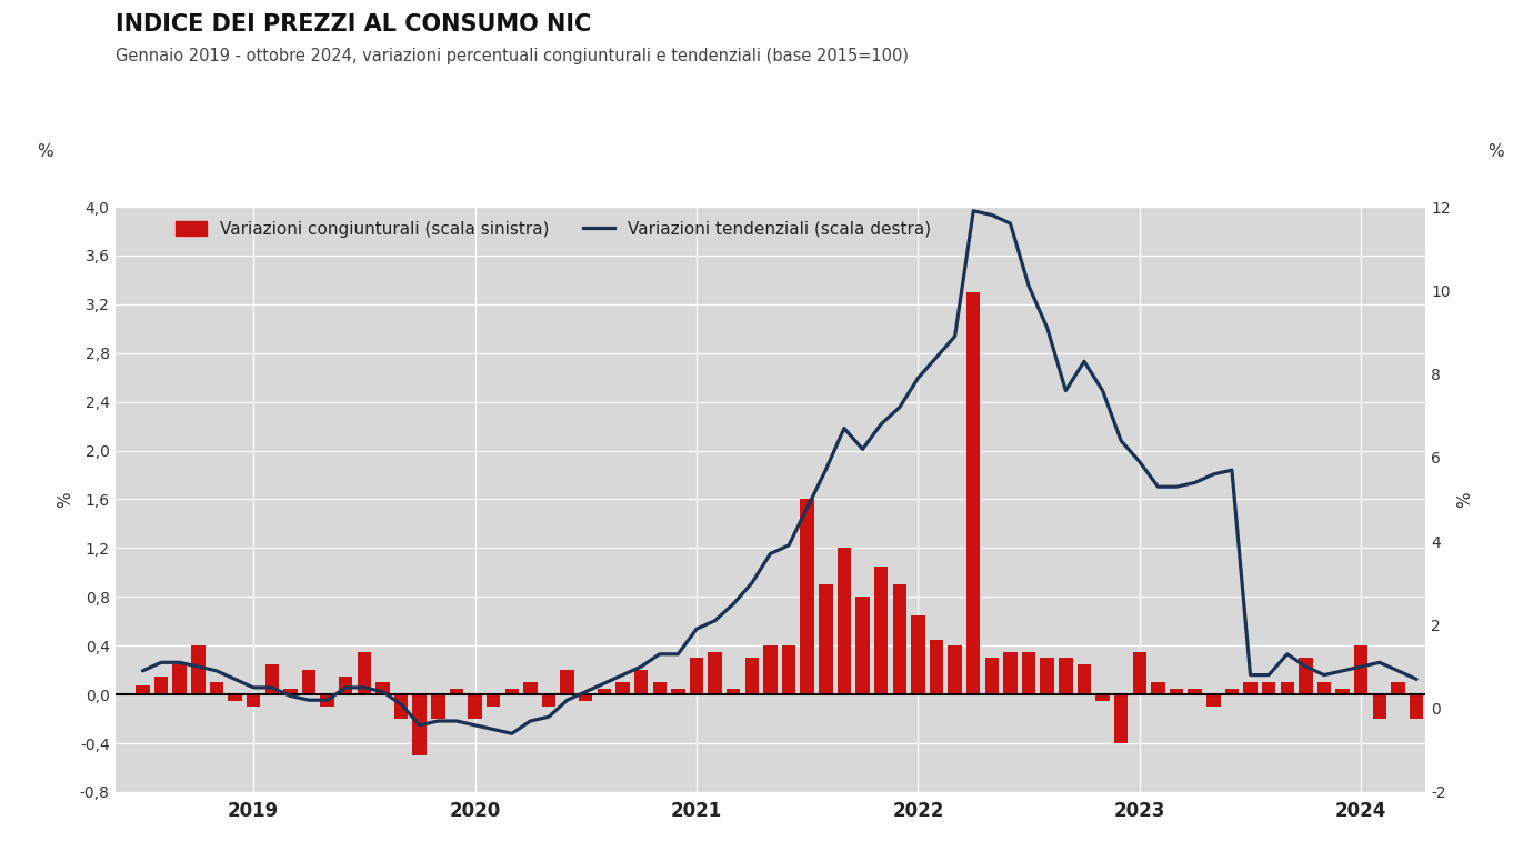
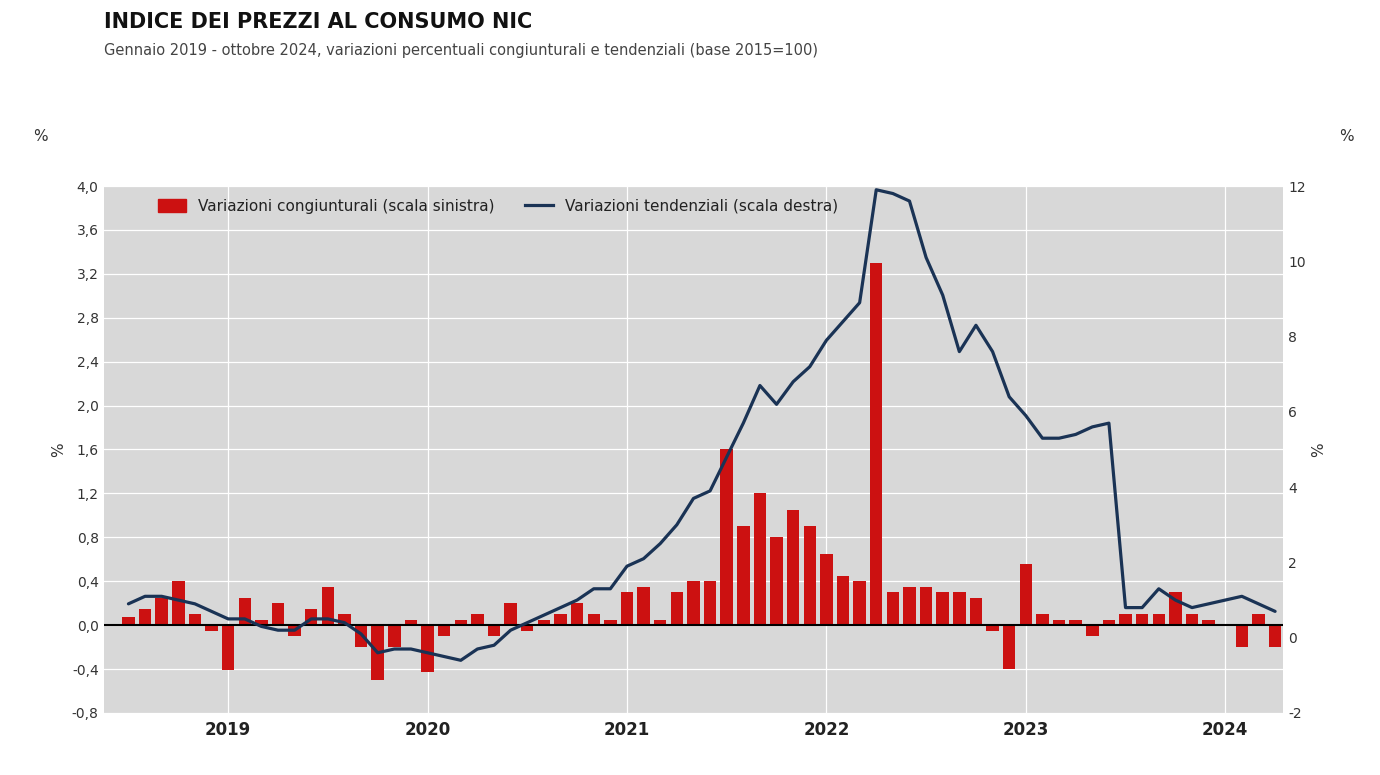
Variazioni congiunturali (scala sinistra)/2019: -0,10 -> -0,41
Variazioni congiunturali (scala sinistra)/2020: -0,20 -> -0,43
Variazioni congiunturali (scala sinistra)/2023: 0,35 -> 0,56
Variazioni congiunturali (scala sinistra)/2024: 0,40 -> 0,01
